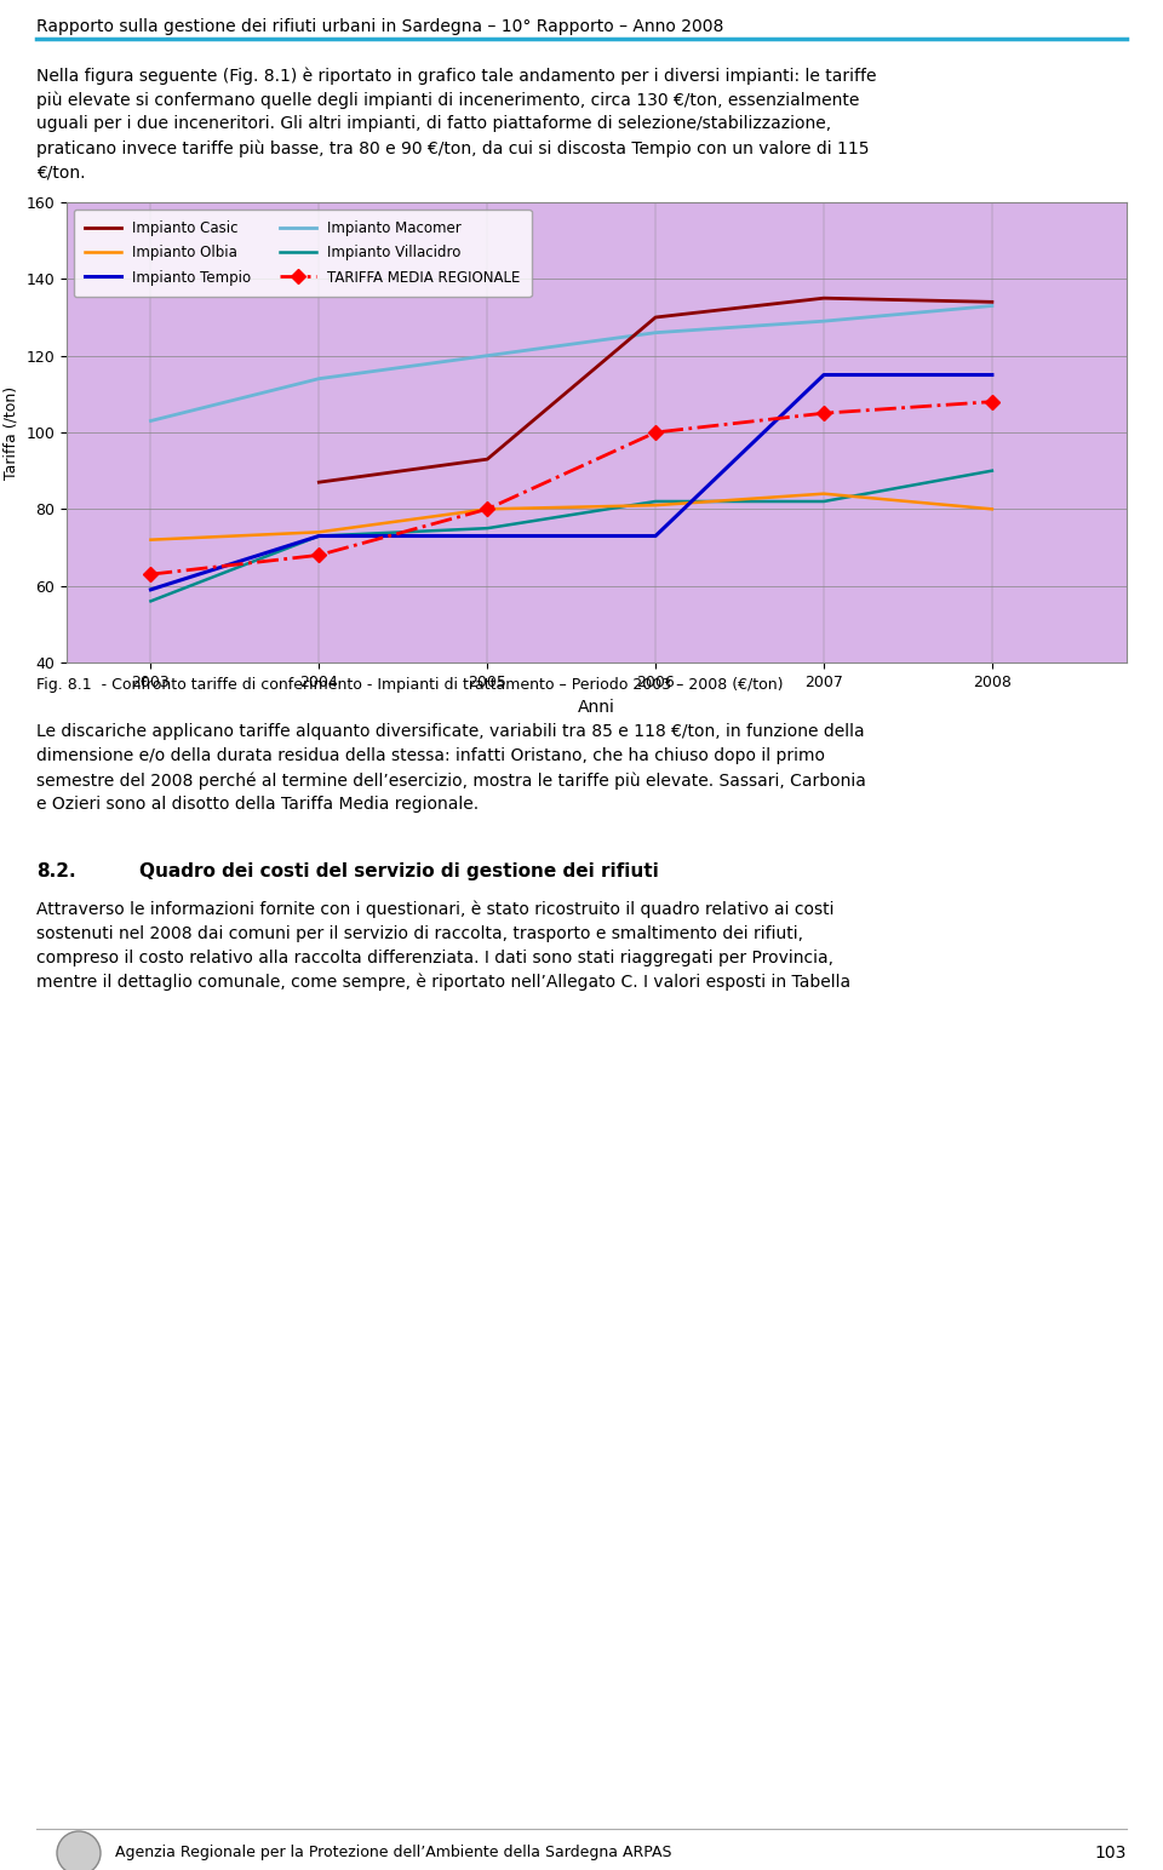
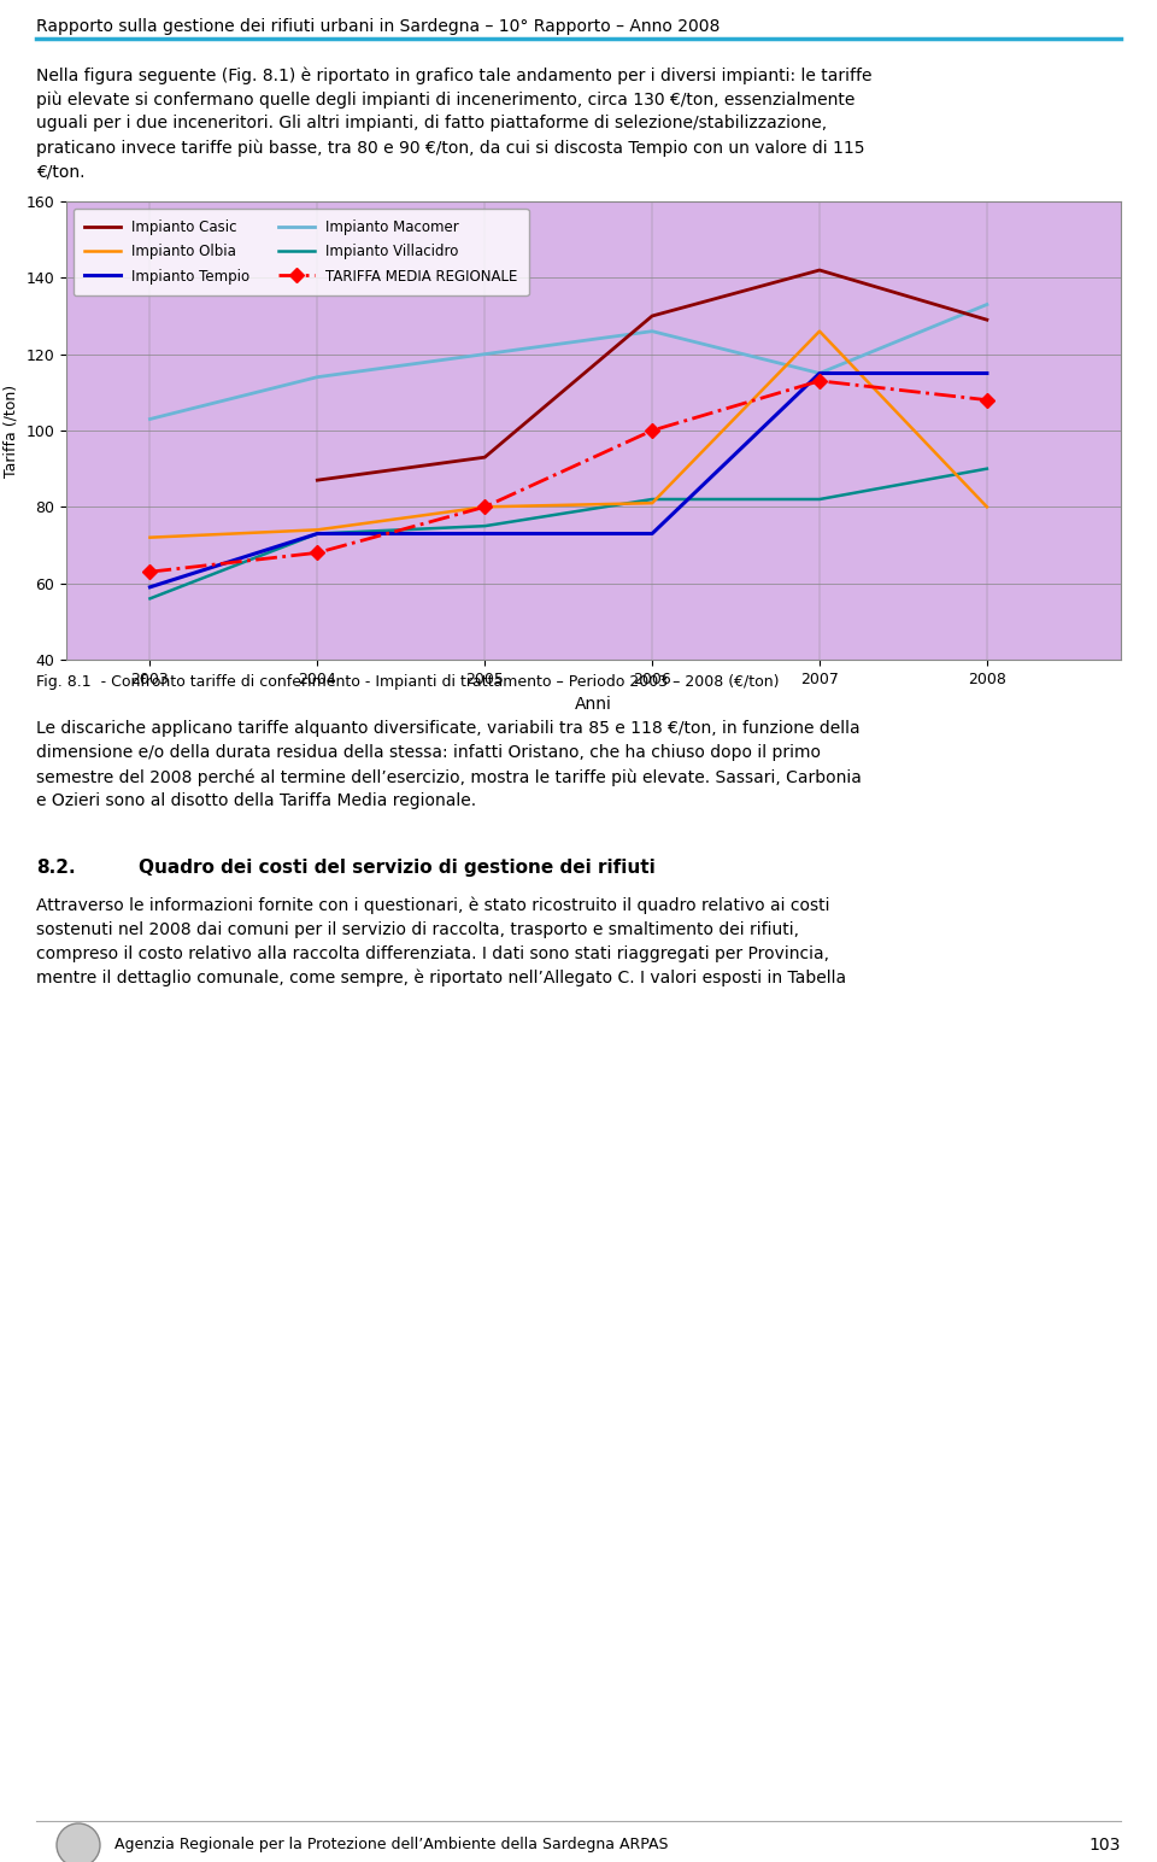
Impianto Casic/2007: 135 -> 142
Impianto Olbia/2007: 84 -> 126
Impianto Macomer/2007: 129 -> 115
TARIFFA MEDIA REGIONALE/2007: 105 -> 113
Impianto Casic/2008: 134 -> 129
